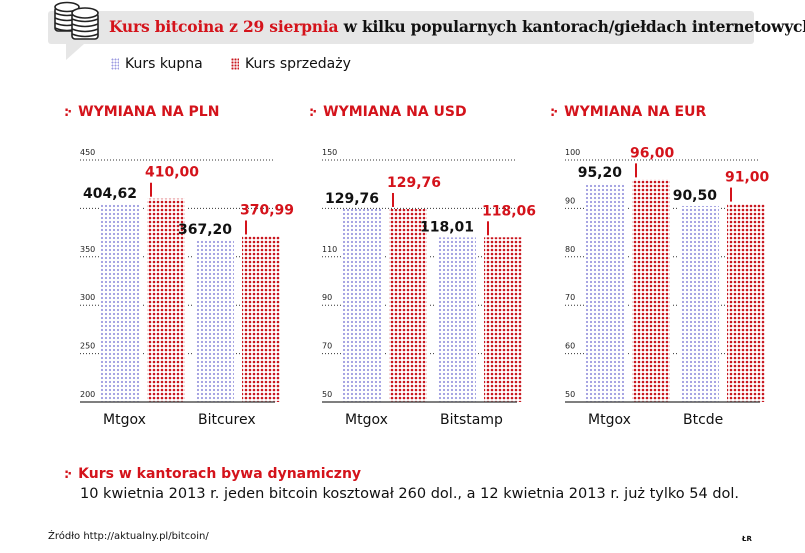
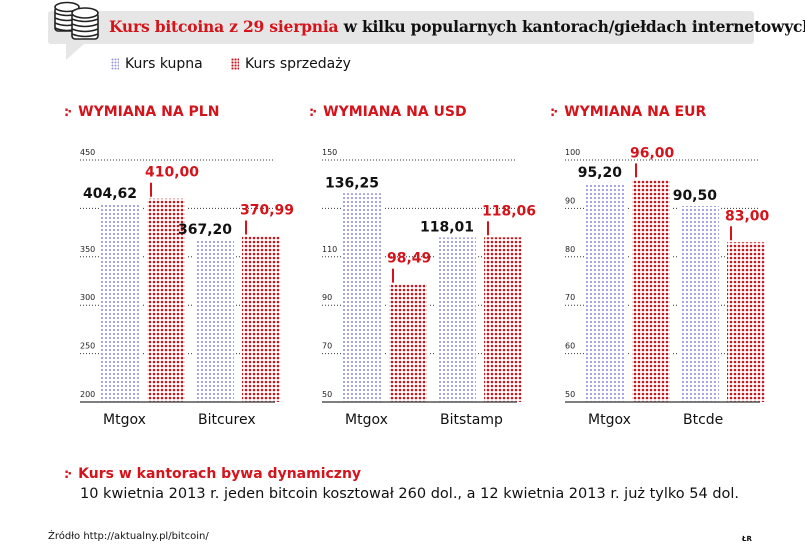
WYMIANA NA USD/Kurs kupna/Mtgox: 129,76 -> 136,25
WYMIANA NA USD/Kurs sprzedaży/Mtgox: 129,76 -> 98,49
WYMIANA NA EUR/Kurs sprzedaży/Btcde: 91,00 -> 83,00
